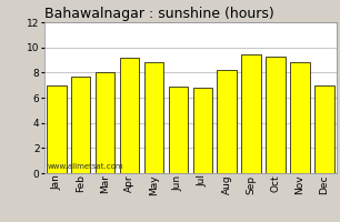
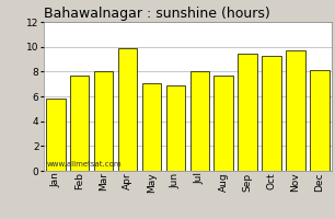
Jan: 7.0 -> 5.8
Apr: 9.2 -> 9.9
May: 8.8 -> 7.1
Jul: 6.8 -> 8.0
Aug: 8.2 -> 7.7
Nov: 8.8 -> 9.7
Dec: 7.0 -> 8.1
